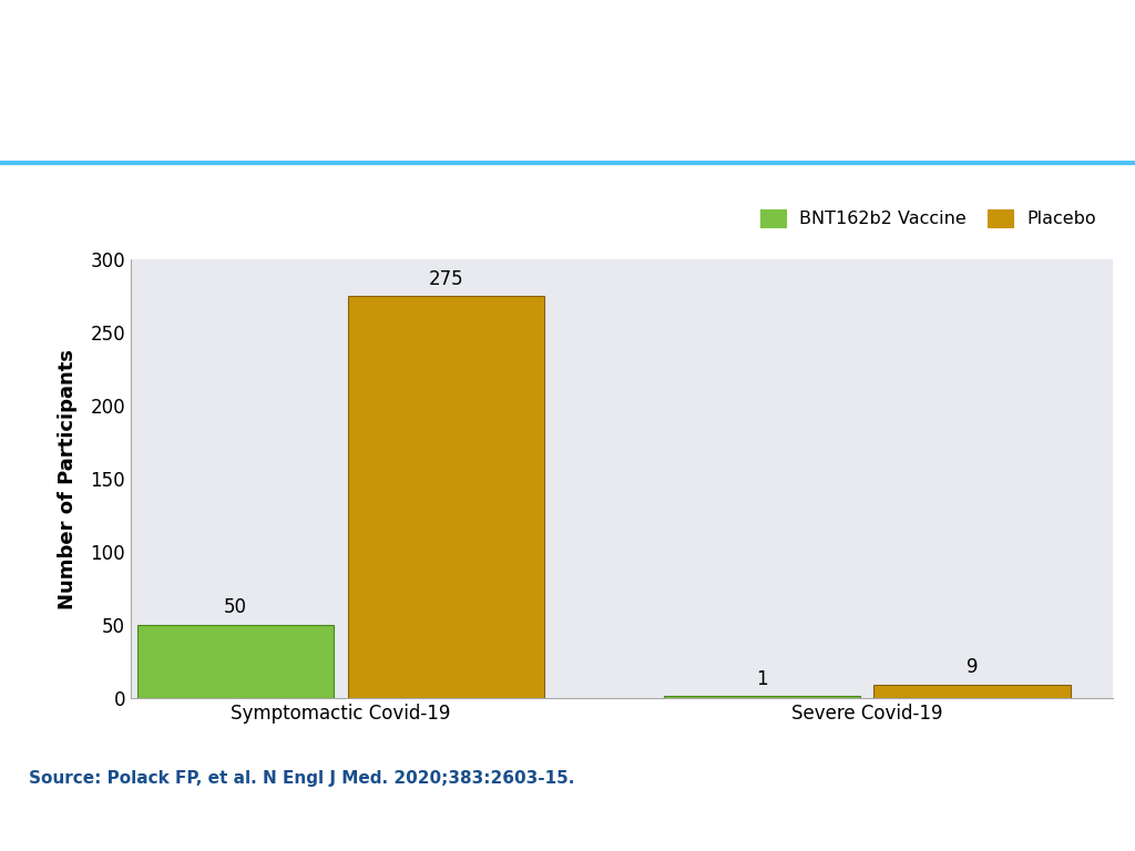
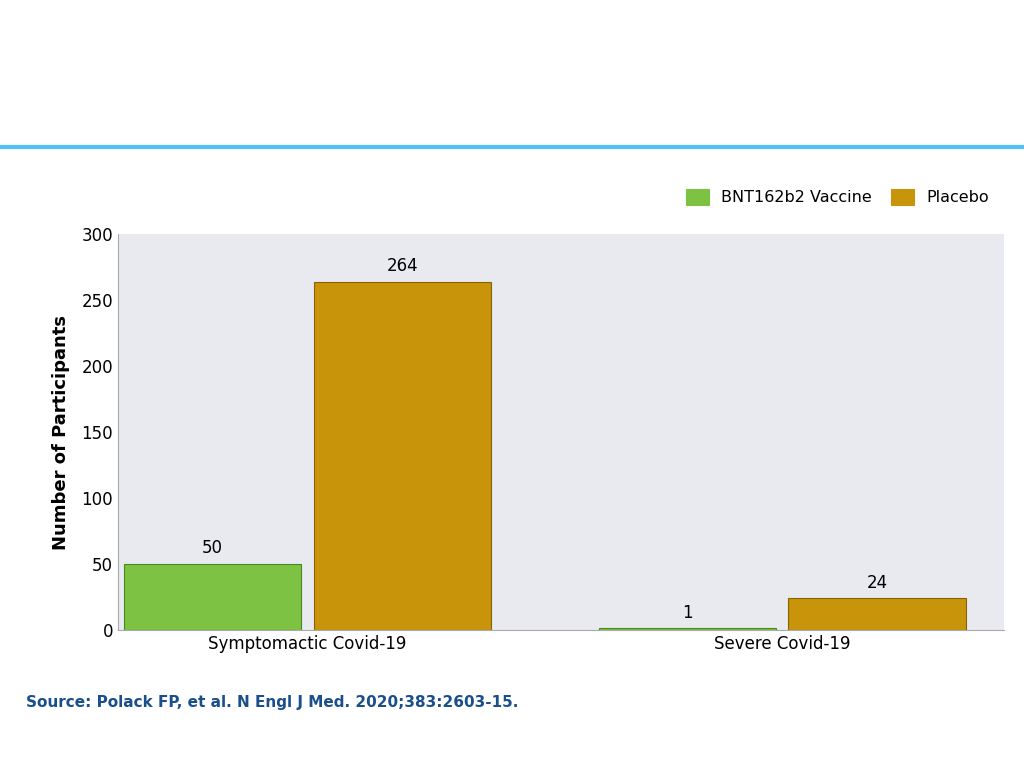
Placebo/Symptomactic Covid-19: 275 -> 264
Placebo/Severe Covid-19: 9 -> 24
